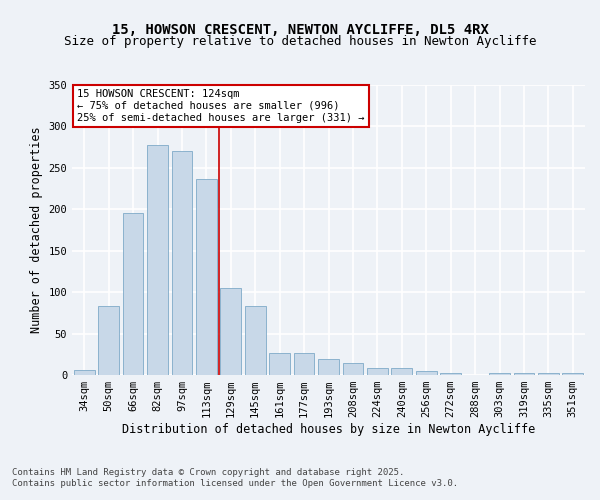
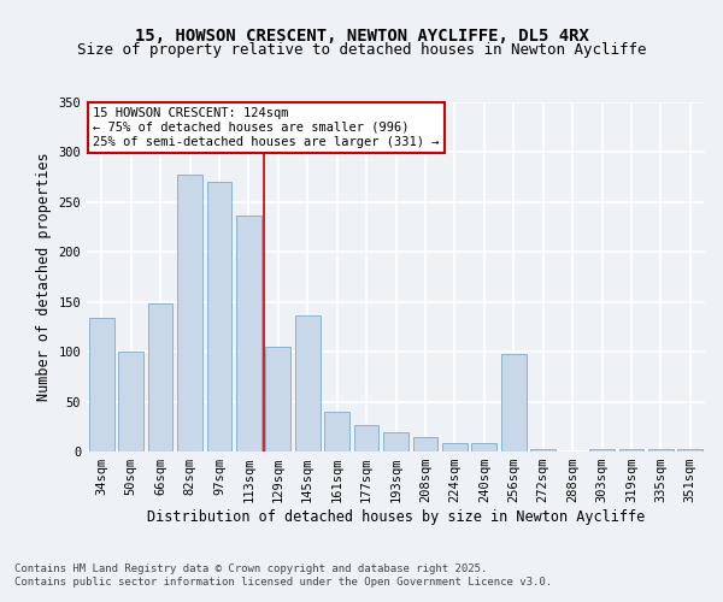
34sqm: 6 -> 134
50sqm: 83 -> 100
66sqm: 196 -> 148
145sqm: 83 -> 136
161sqm: 27 -> 40
256sqm: 5 -> 98
